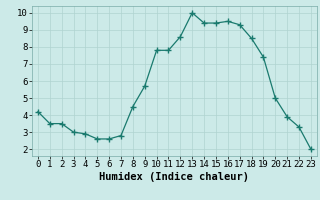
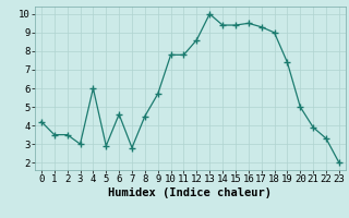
4: 2.9 -> 6.0
5: 2.6 -> 2.9
6: 2.6 -> 4.6
18: 8.5 -> 9.0
